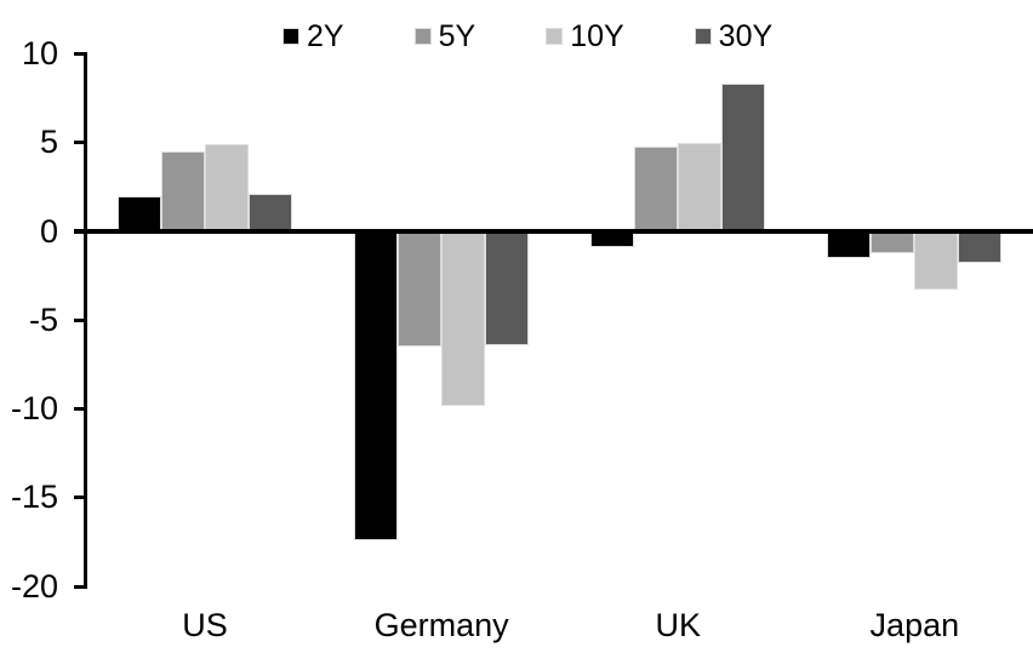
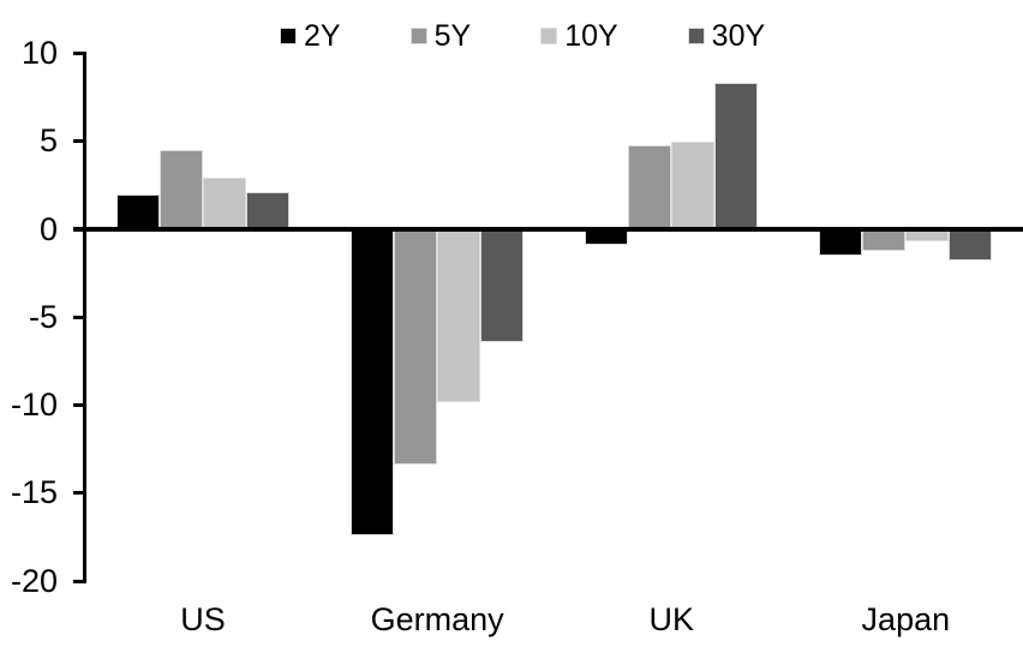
10Y/US: 4.9 -> 2.9
5Y/Germany: -6.5 -> -13.4
10Y/Japan: -3.3 -> -0.7
